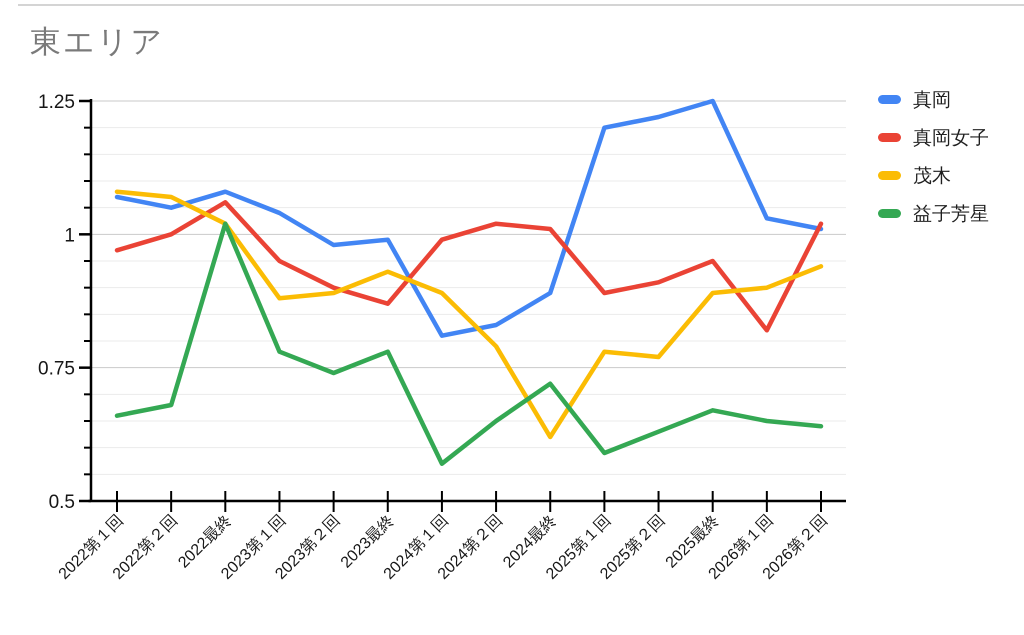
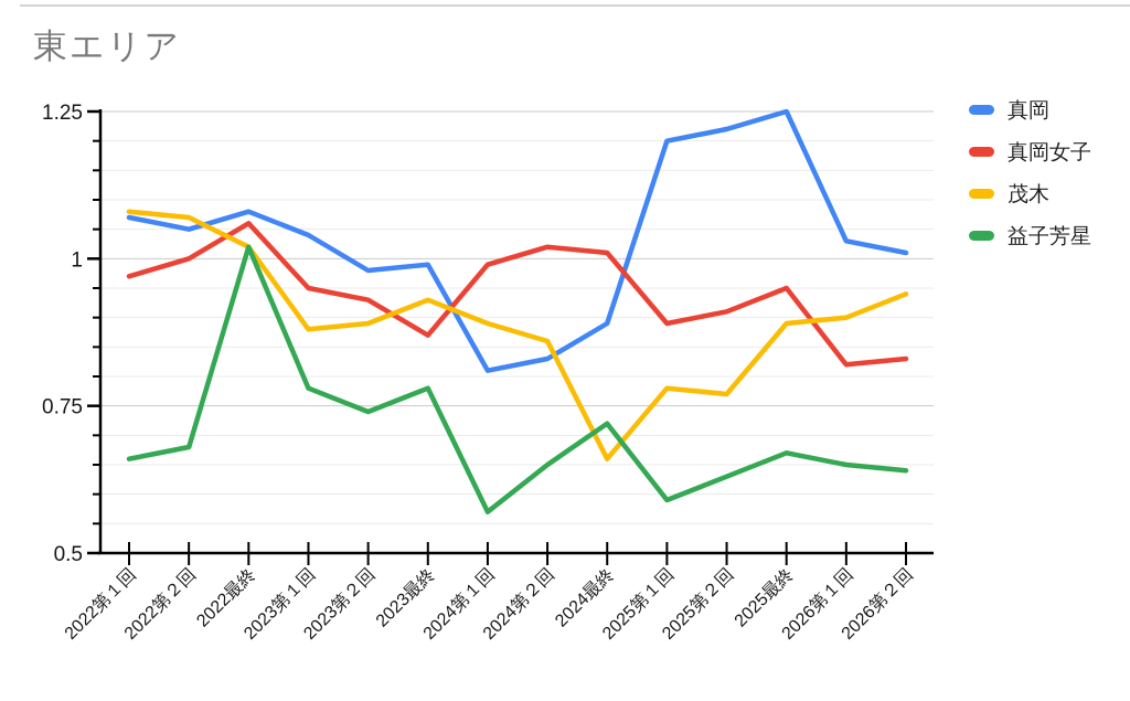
真岡女子/2023第２回: 0.90 -> 0.93
茂木/2024第２回: 0.79 -> 0.86
茂木/2024最終: 0.62 -> 0.66
真岡女子/2026第２回: 1.02 -> 0.83
